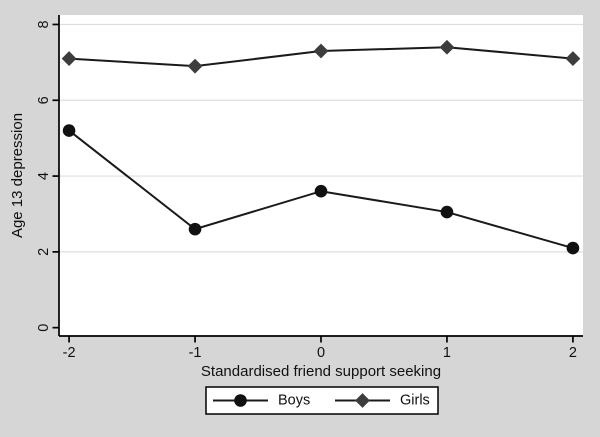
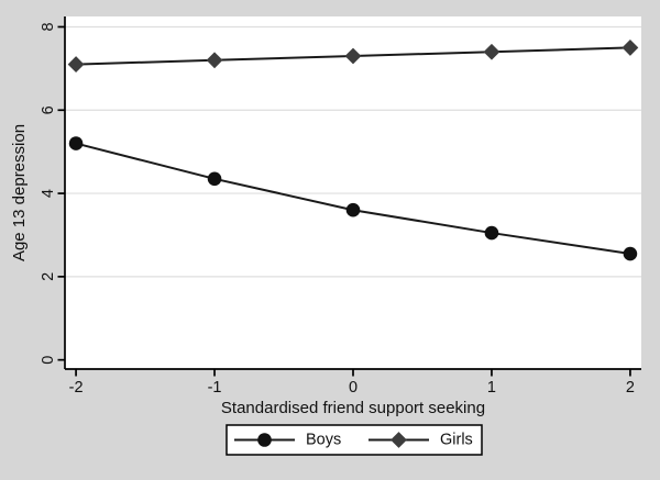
Boys/-1: 2.6 -> 4.3
Girls/-1: 6.9 -> 7.2
Boys/2: 2.1 -> 2.5
Girls/2: 7.1 -> 7.5
